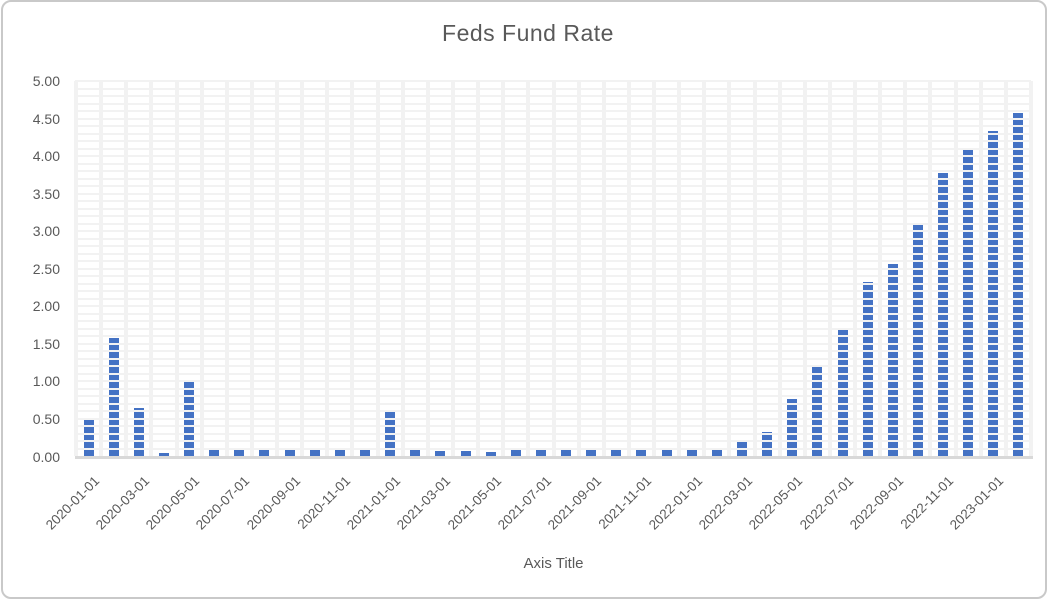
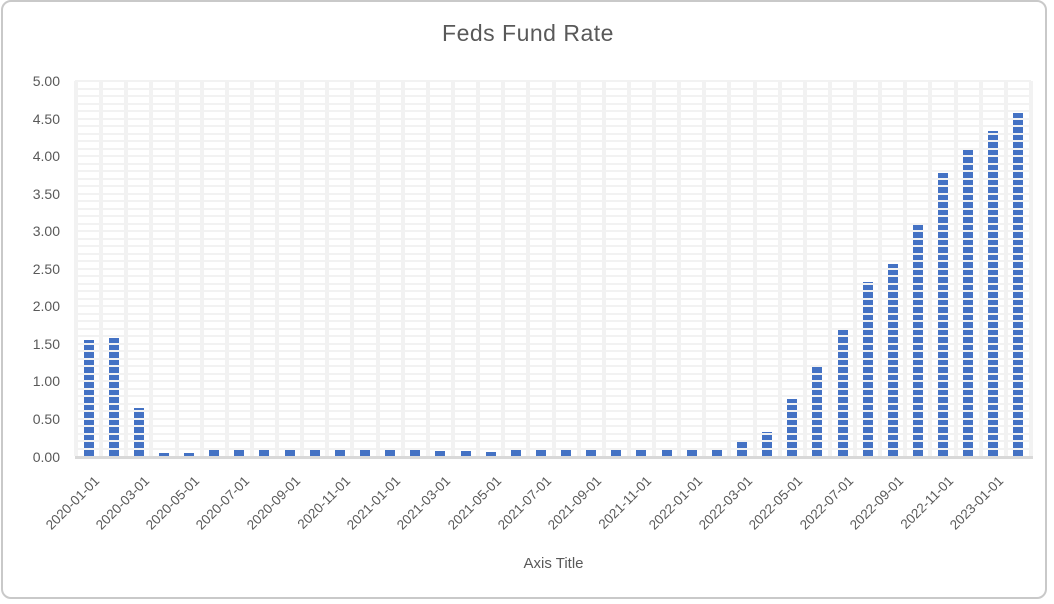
2020-01-01: 0.5 -> 1.6
2020-05-01: 1.0 -> 0.1
2021-01-01: 0.6 -> 0.1
